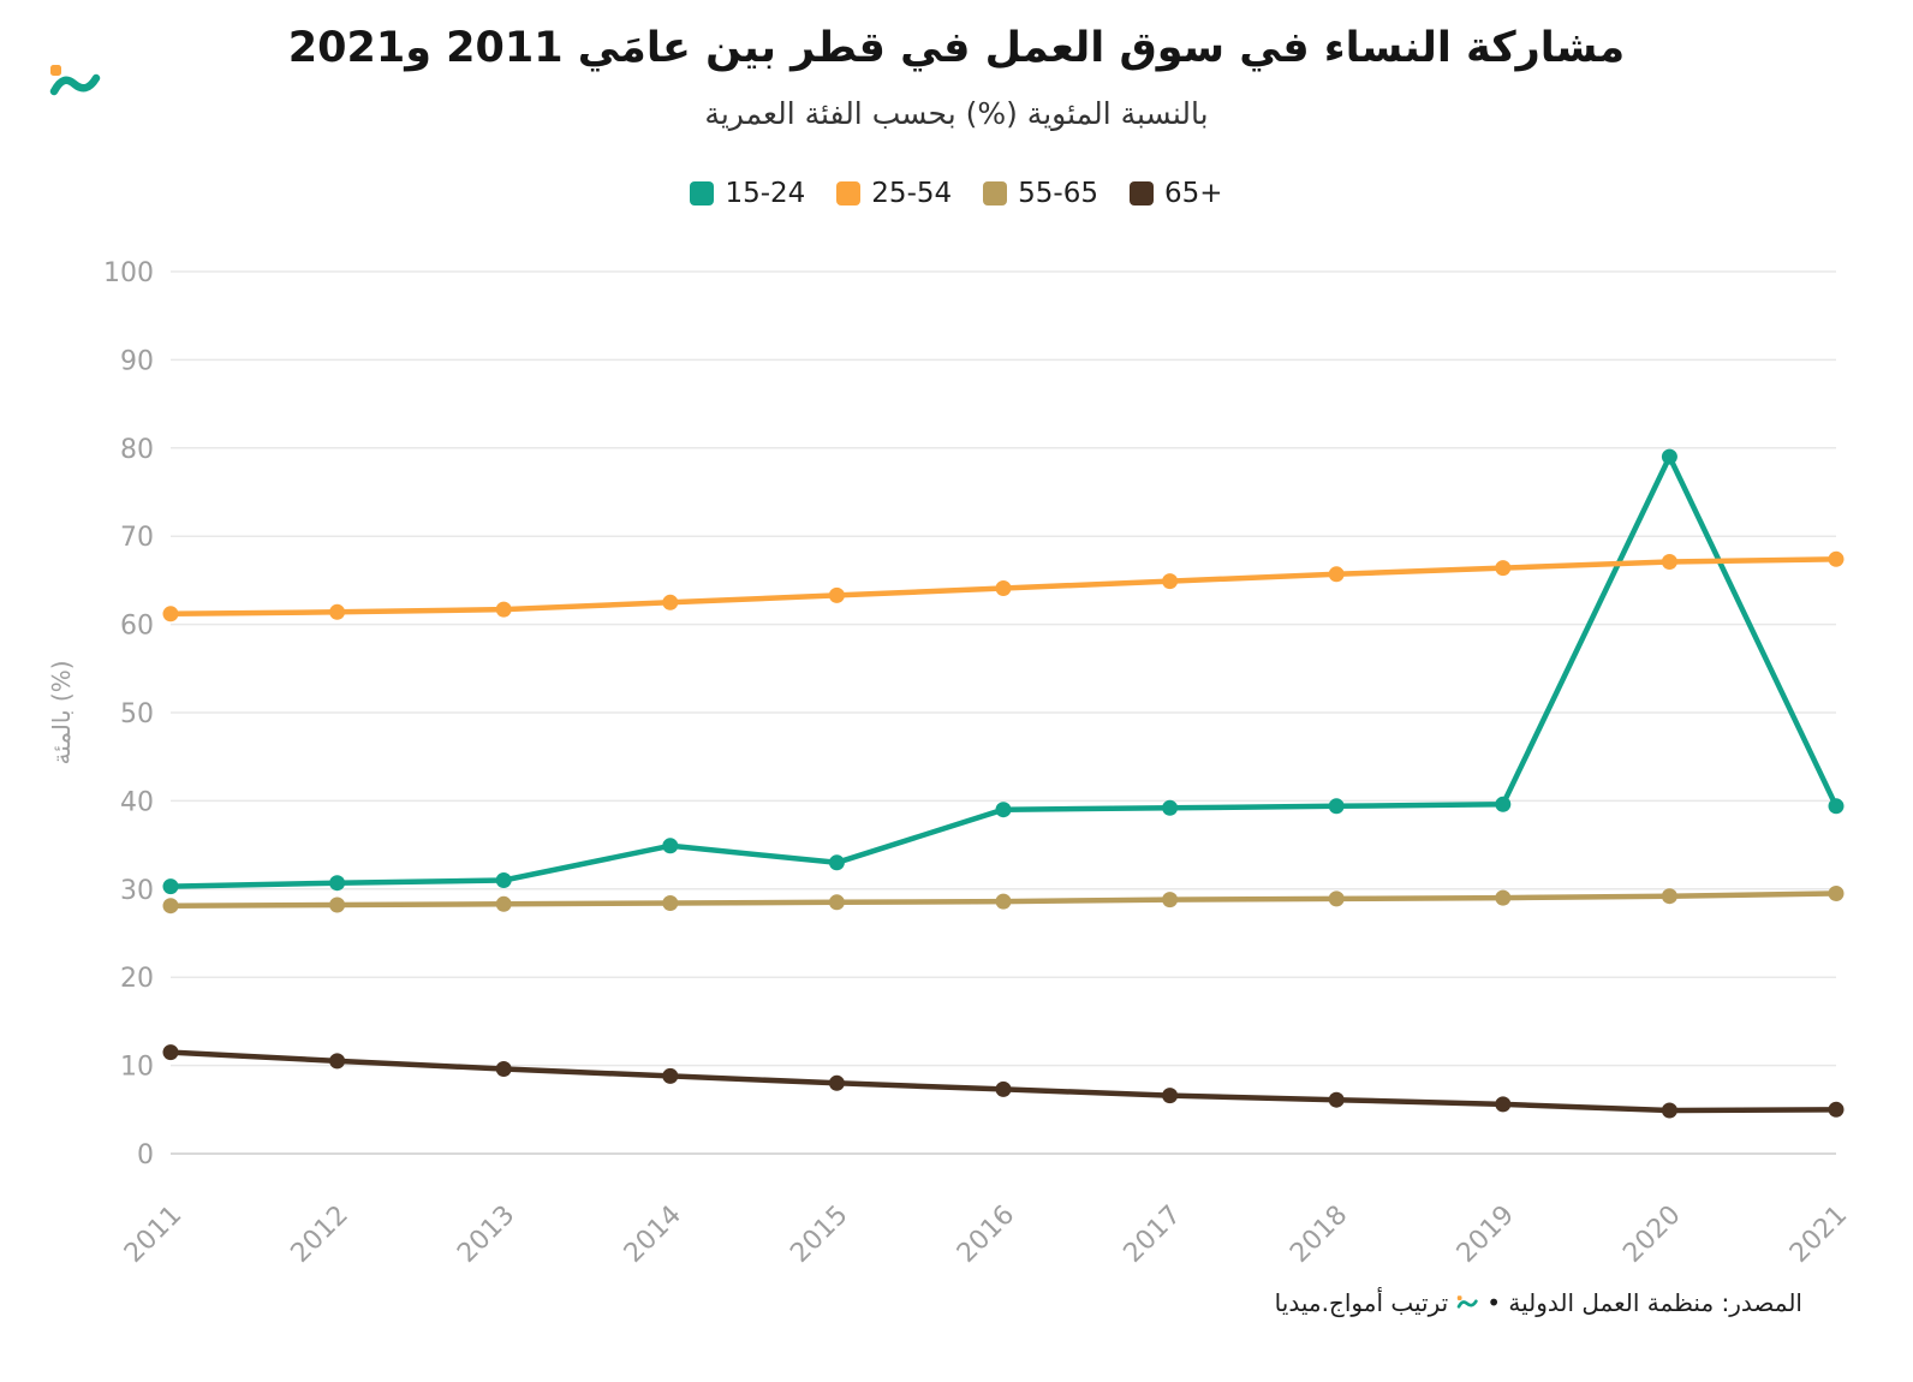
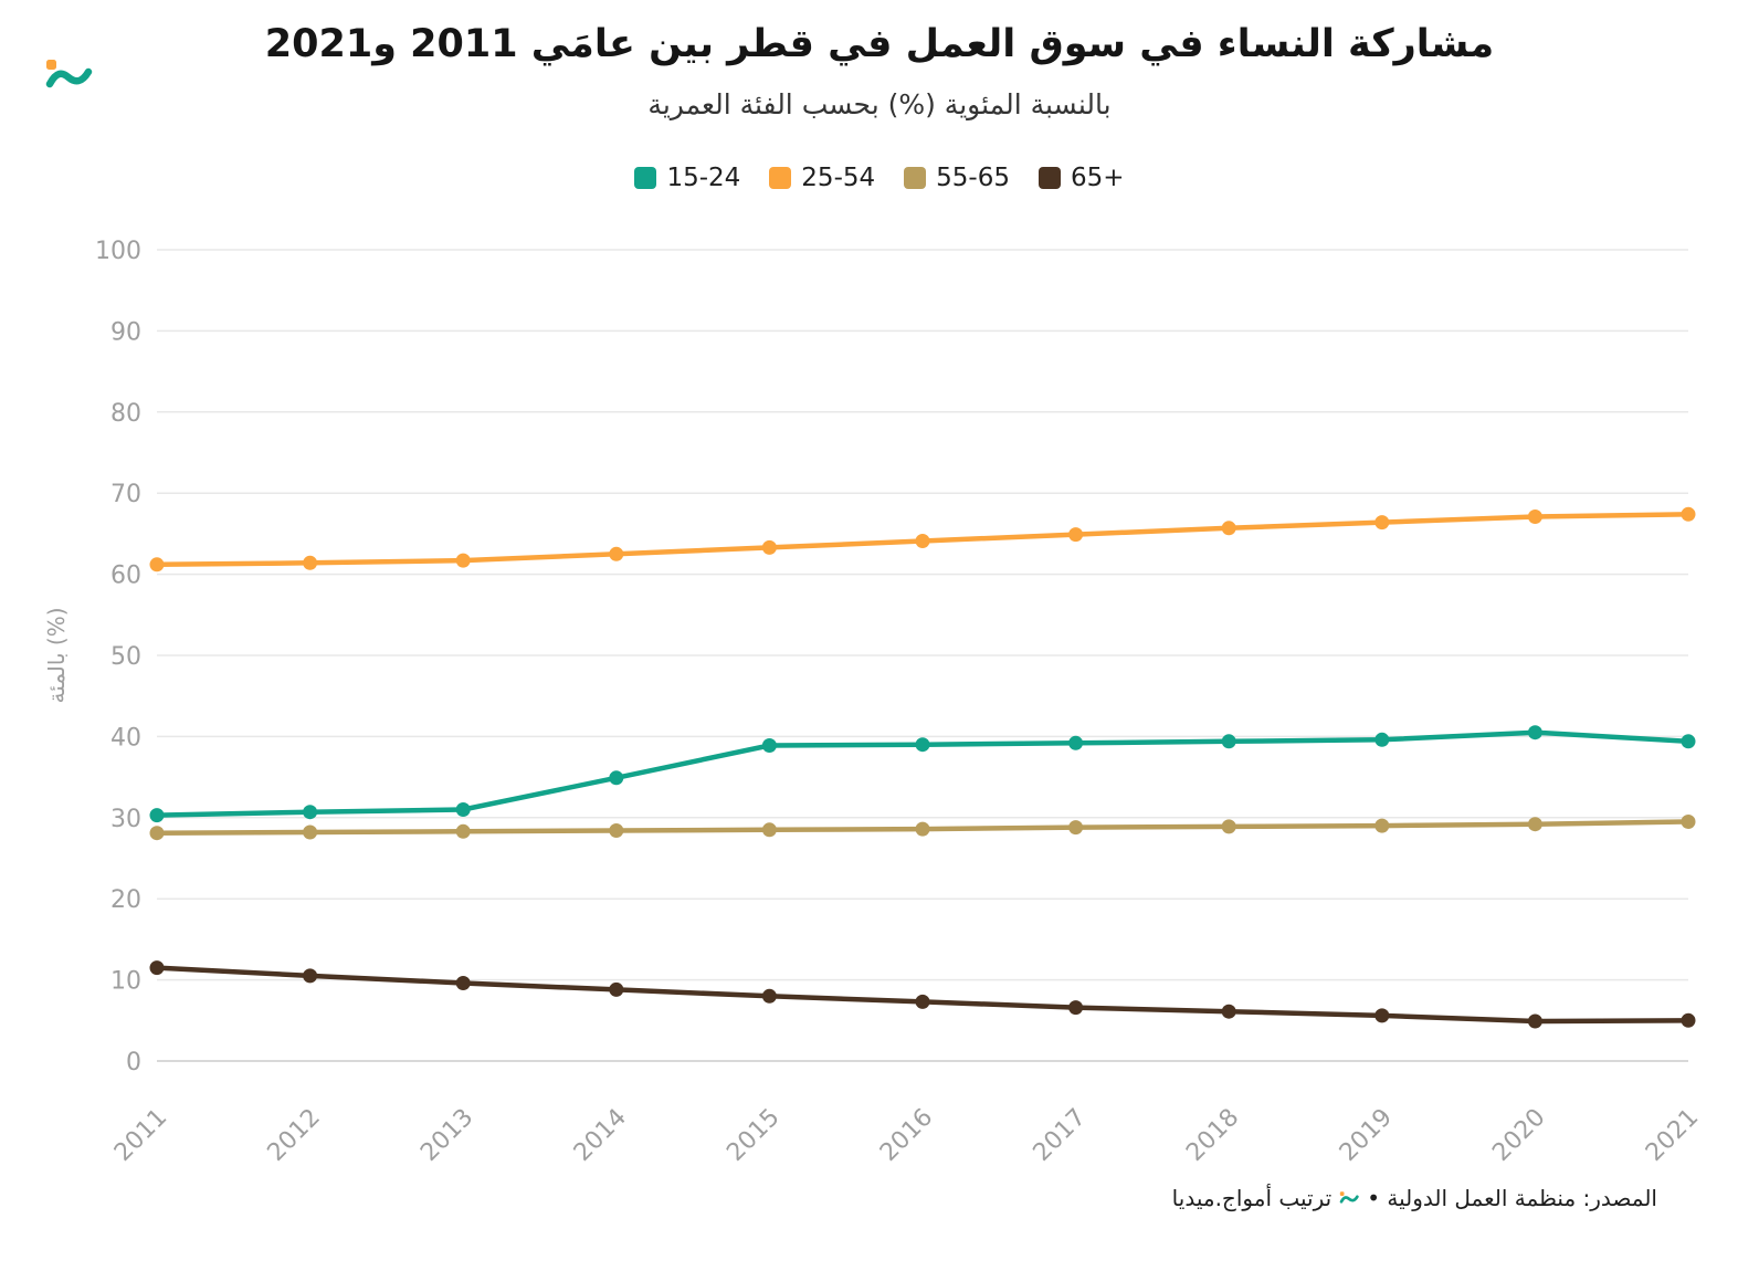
15-24/2015: 33 -> 39
15-24/2020: 79 -> 40
